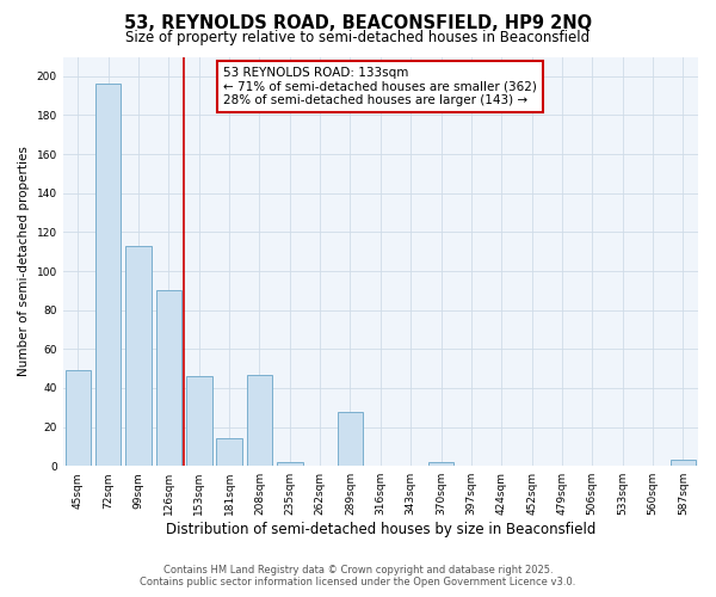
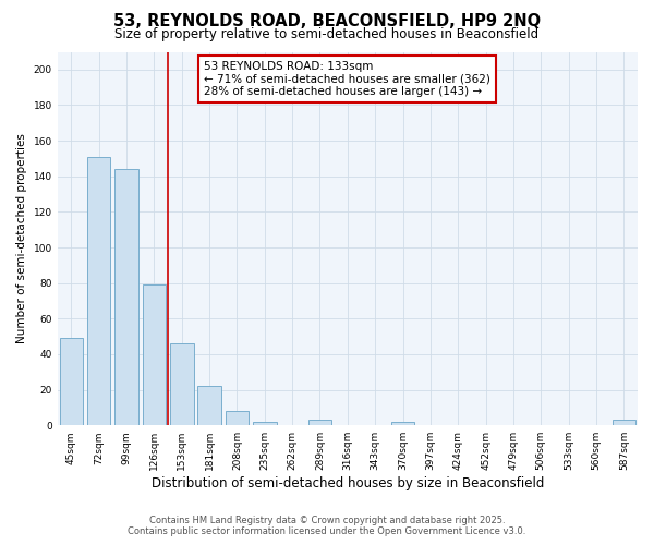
72sqm: 196 -> 151
99sqm: 113 -> 144
126sqm: 90 -> 79
181sqm: 14 -> 22
208sqm: 47 -> 8
289sqm: 28 -> 3
